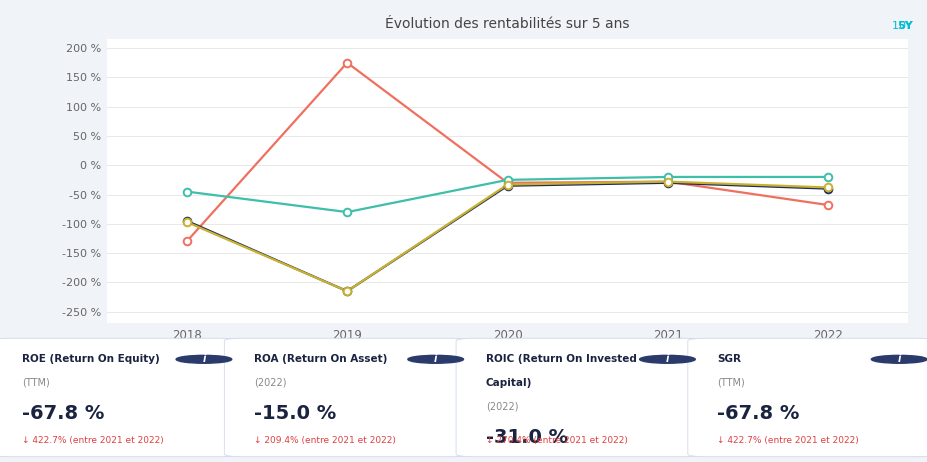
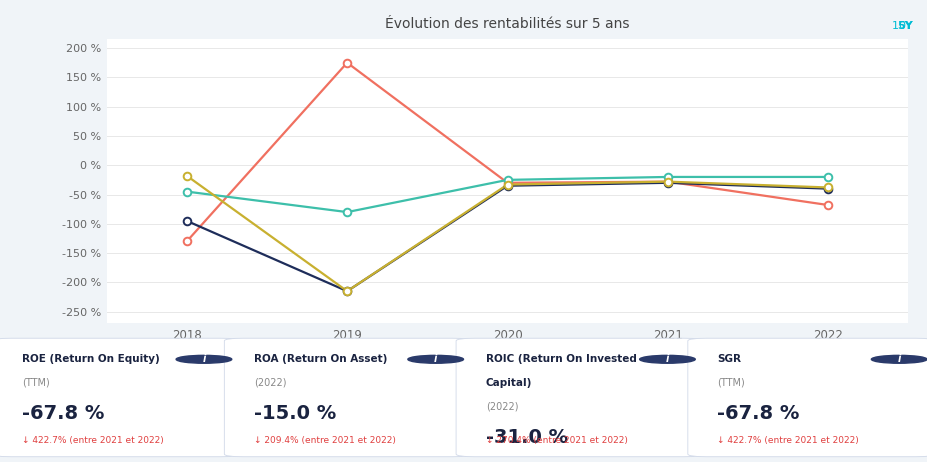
SGR/2018: -97 % -> -18 %
